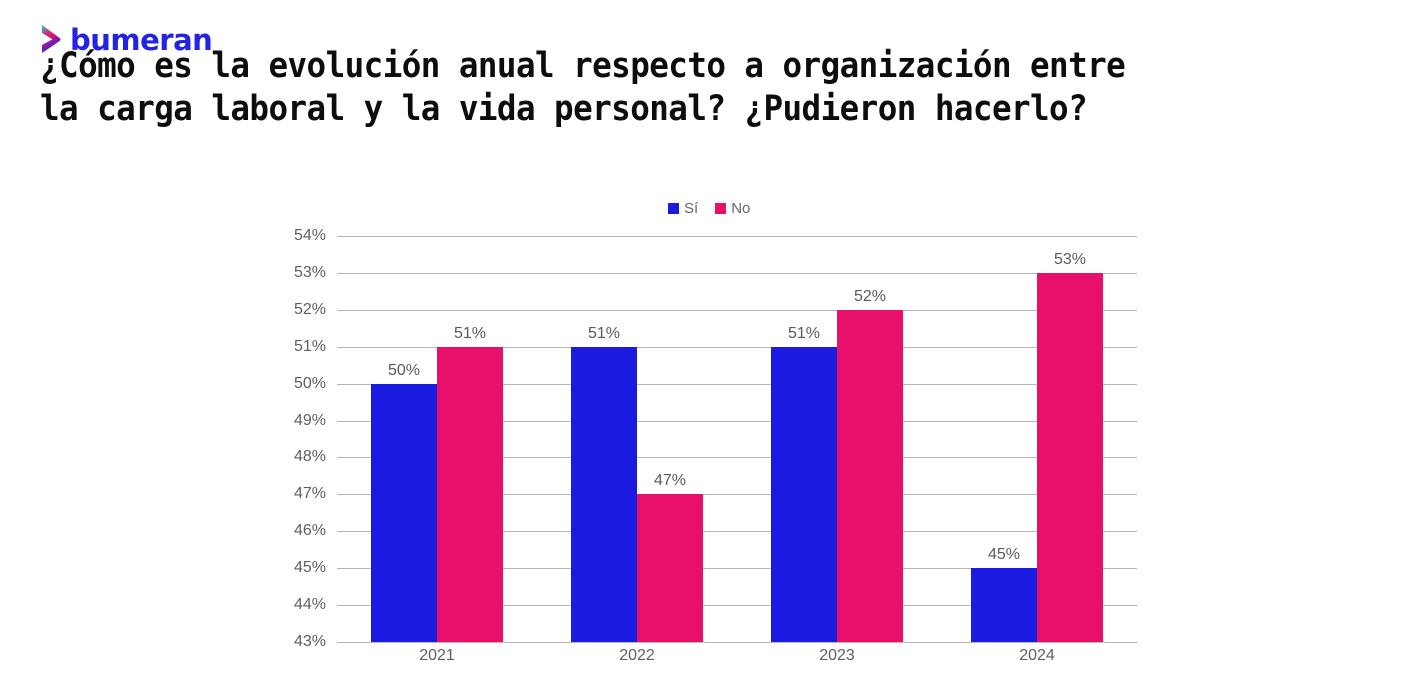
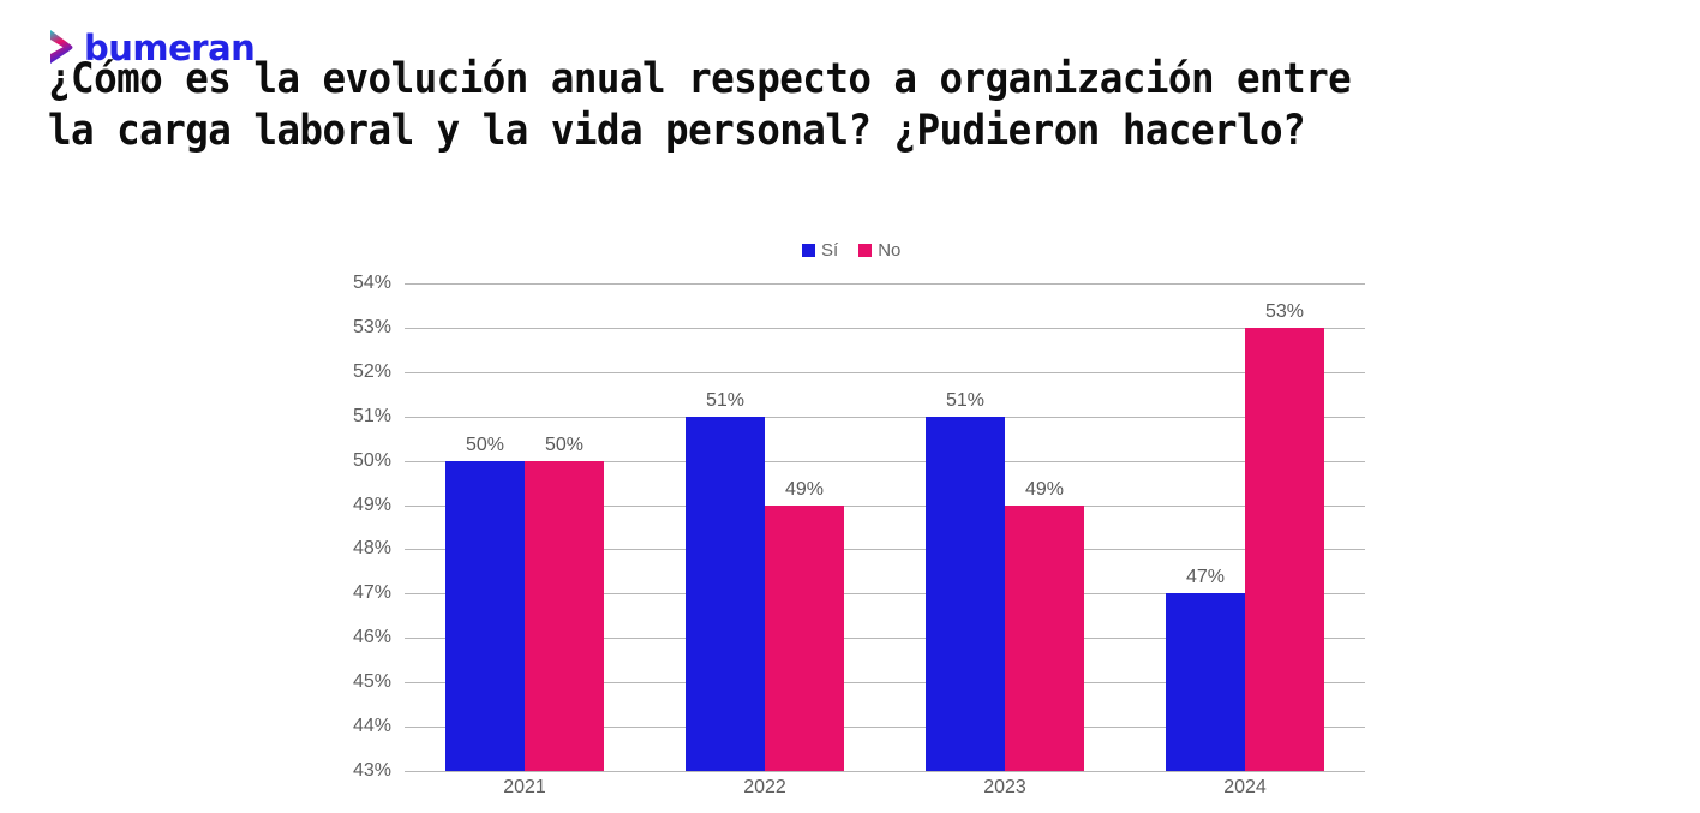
No/2021: 51% -> 50%
No/2022: 47% -> 49%
No/2023: 52% -> 49%
Sí/2024: 45% -> 47%
